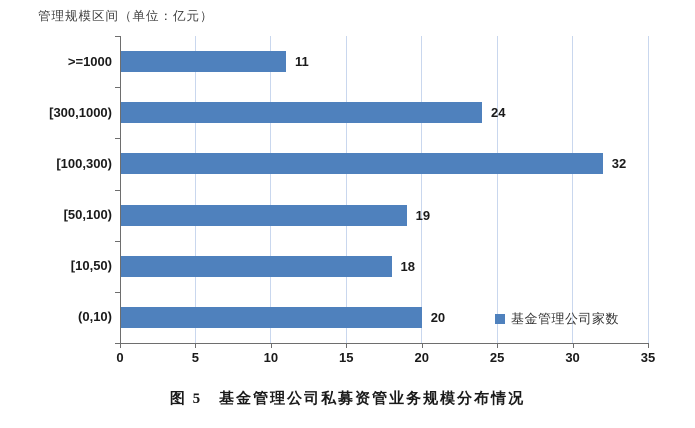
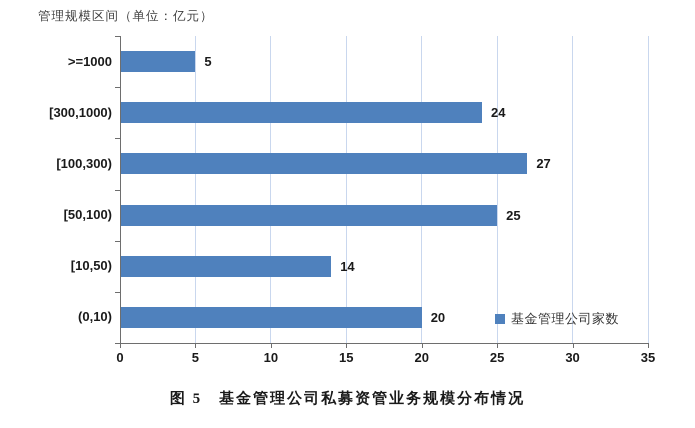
>=1000: 11 -> 5
[100,300): 32 -> 27
[50,100): 19 -> 25
[10,50): 18 -> 14
